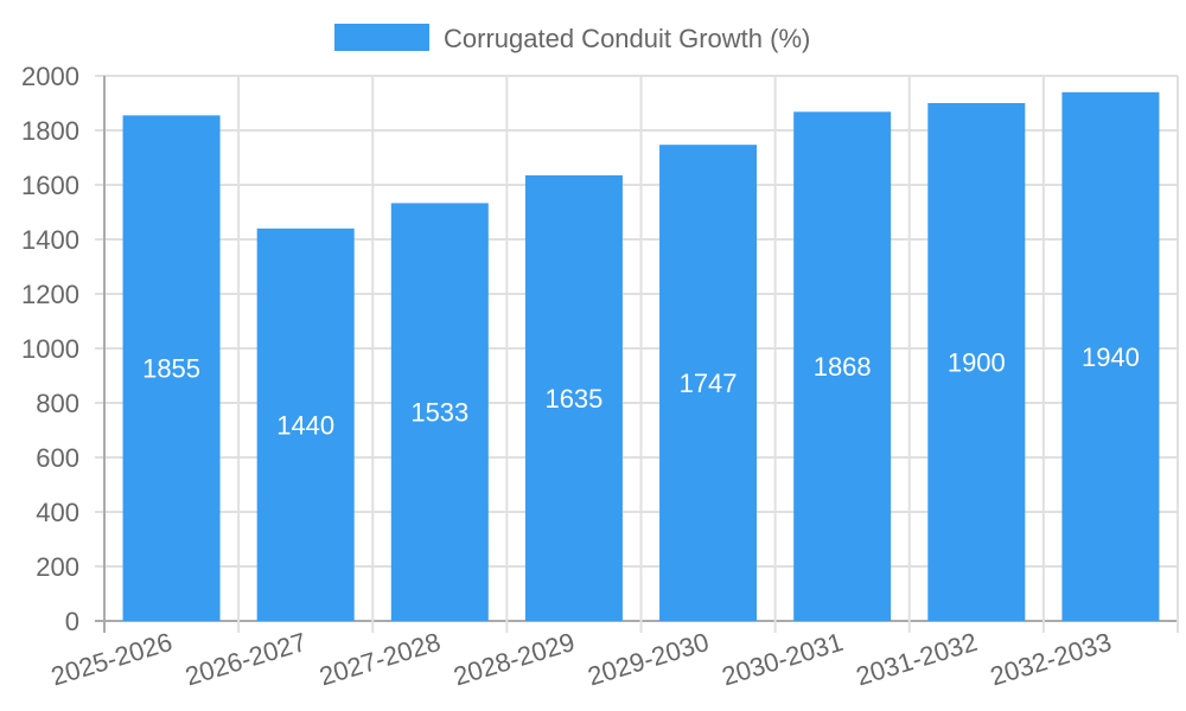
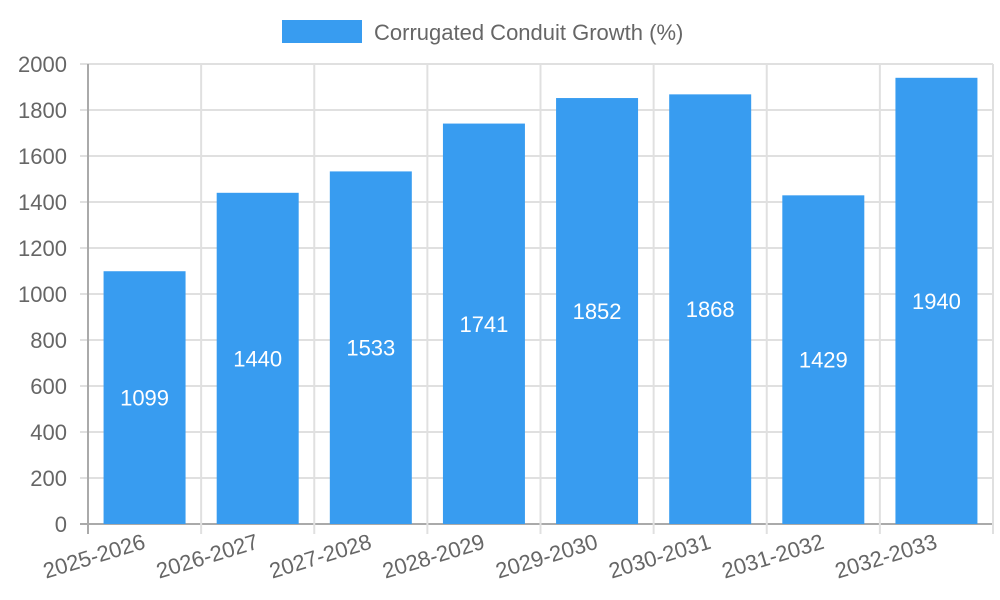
2025-2026: 1855 -> 1099
2028-2029: 1635 -> 1741
2029-2030: 1747 -> 1852
2031-2032: 1900 -> 1429
